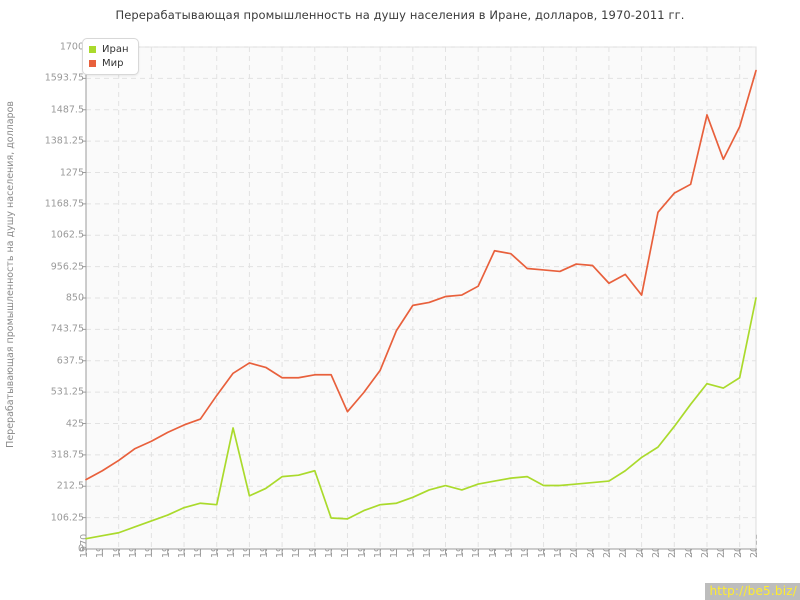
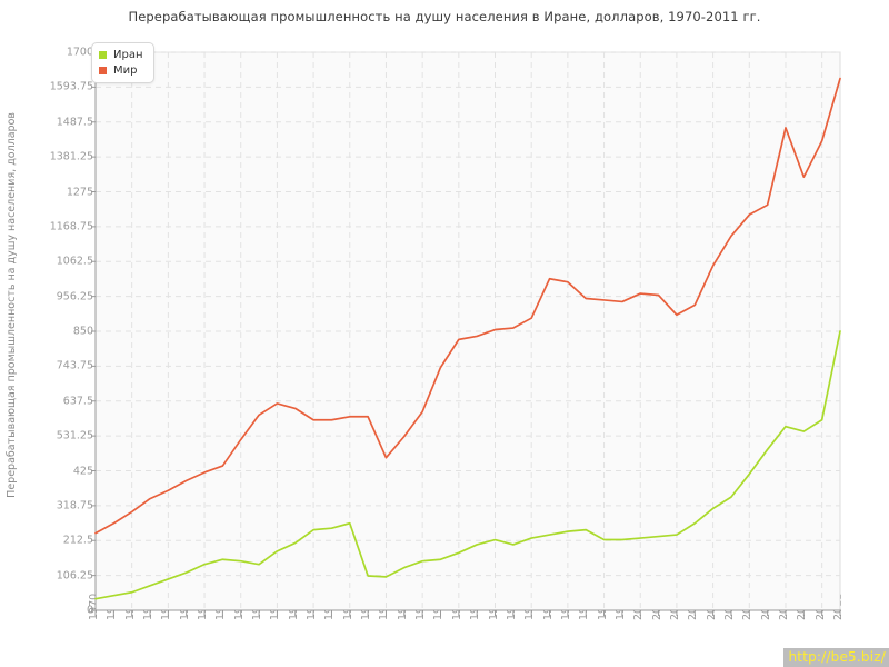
Иран/1979: 410 -> 140
Мир/2004: 860 -> 1050
